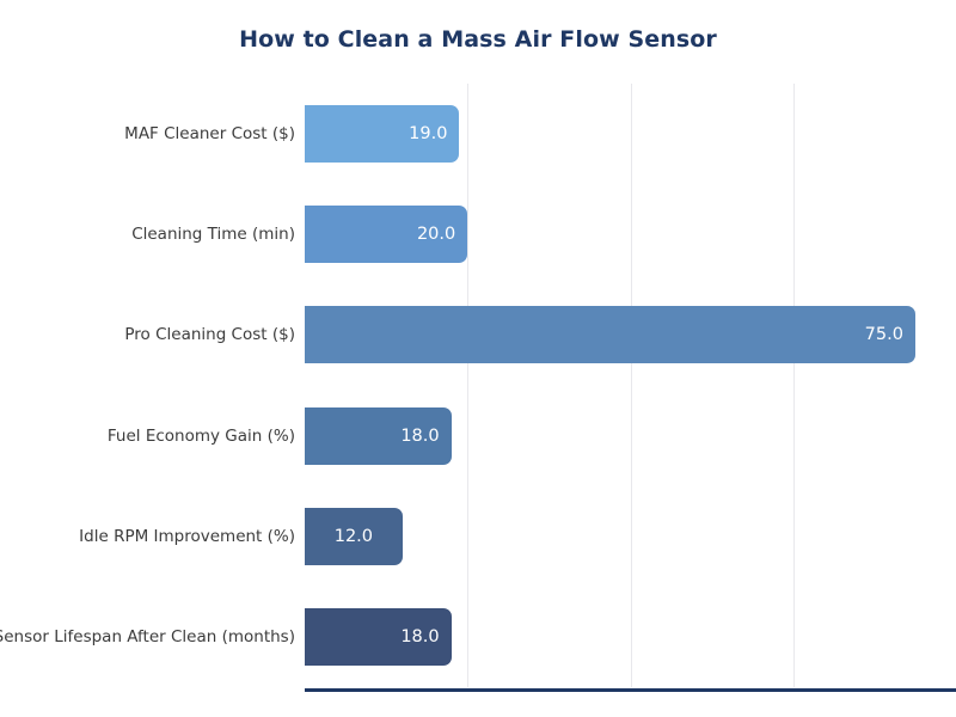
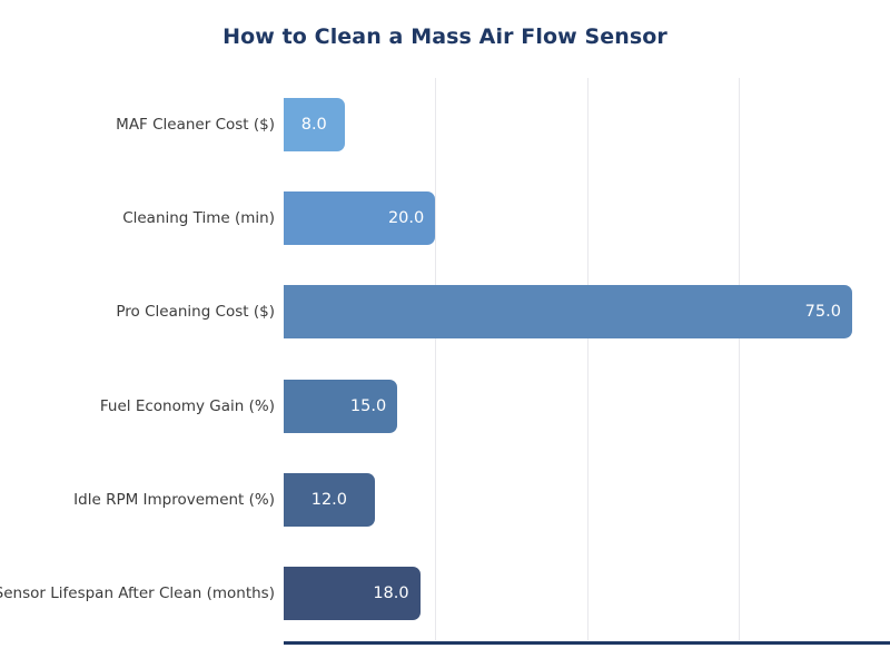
MAF Cleaner Cost ($): 19.0 -> 8.0
Fuel Economy Gain (%): 18.0 -> 15.0
